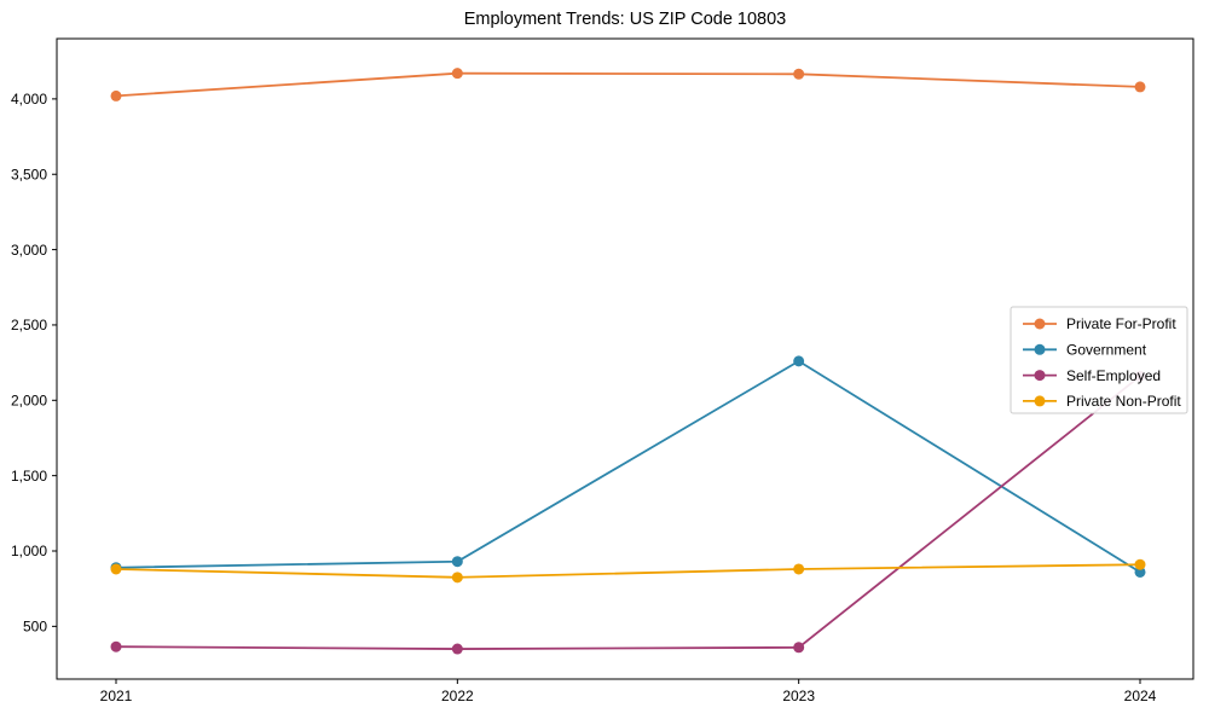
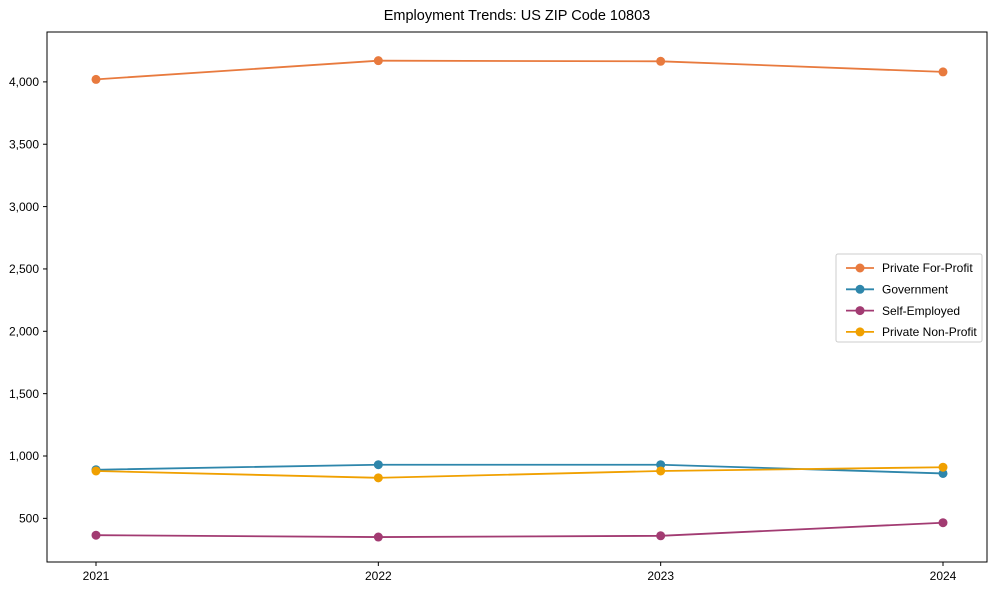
Government/2023: 2260 -> 930
Self-Employed/2024: 2160 -> 460
